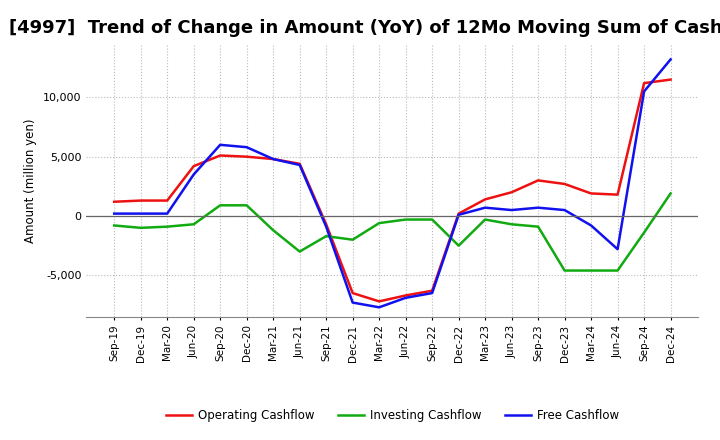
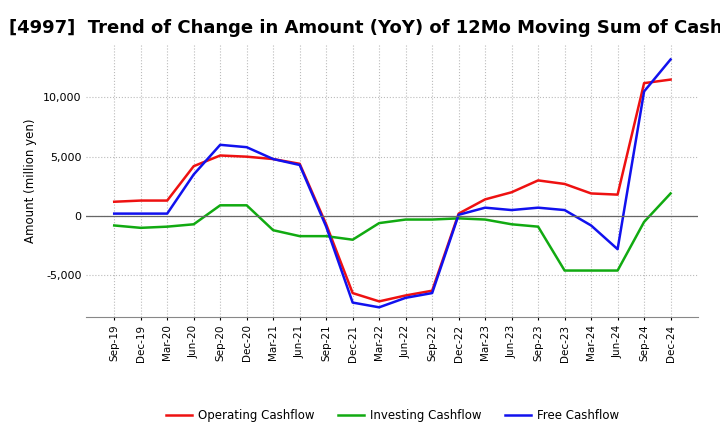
Investing Cashflow/Jun-21: -3,000 -> -1,700
Investing Cashflow/Dec-22: -2,500 -> -200
Investing Cashflow/Sep-24: -1,400 -> -500
